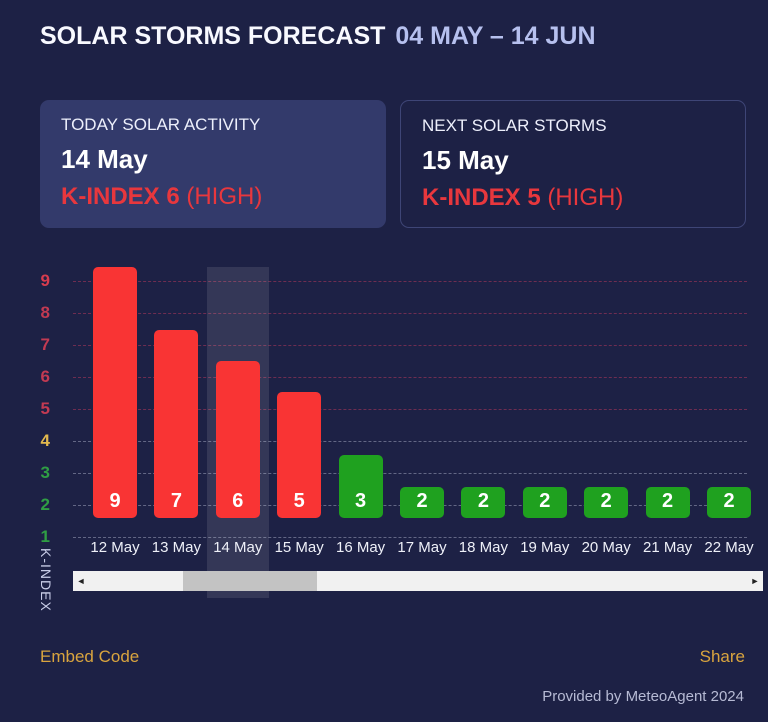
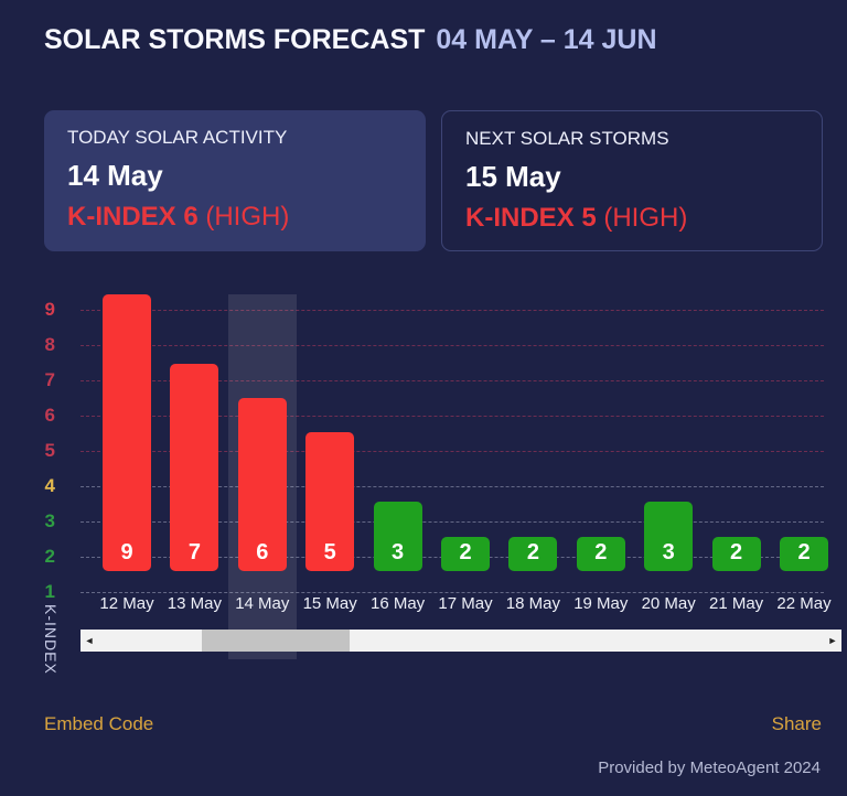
20 May: 2 -> 3
